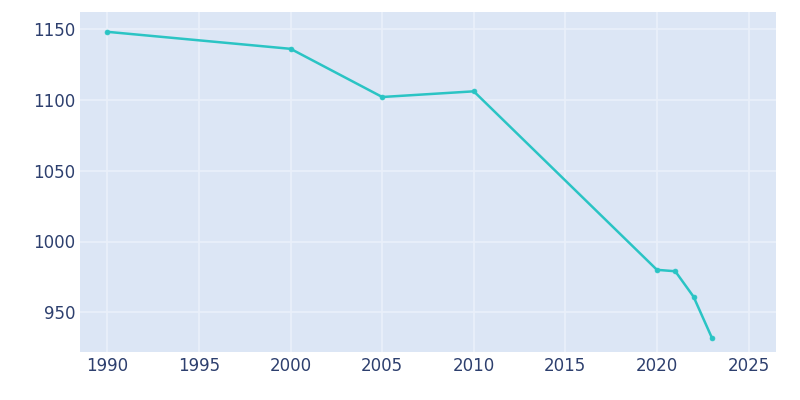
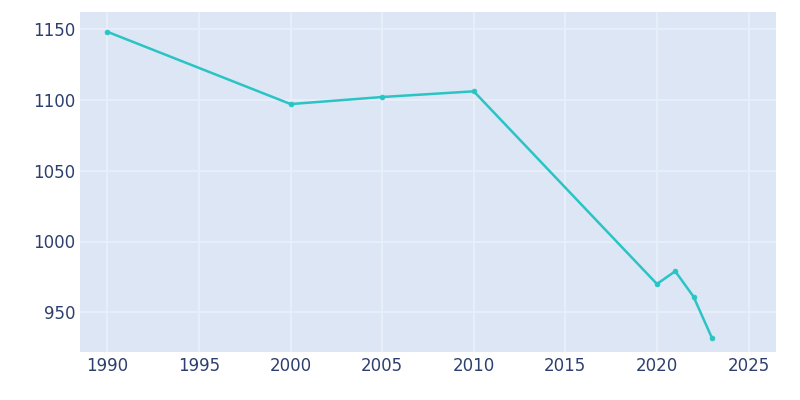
2000: 1136 -> 1097
2020: 980 -> 970
